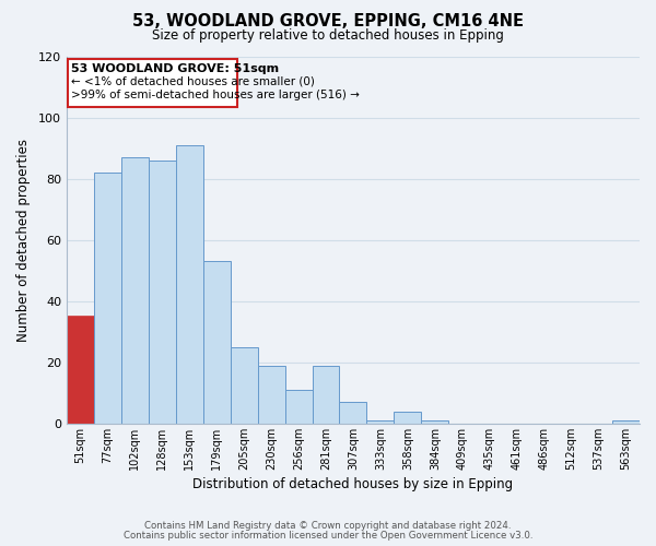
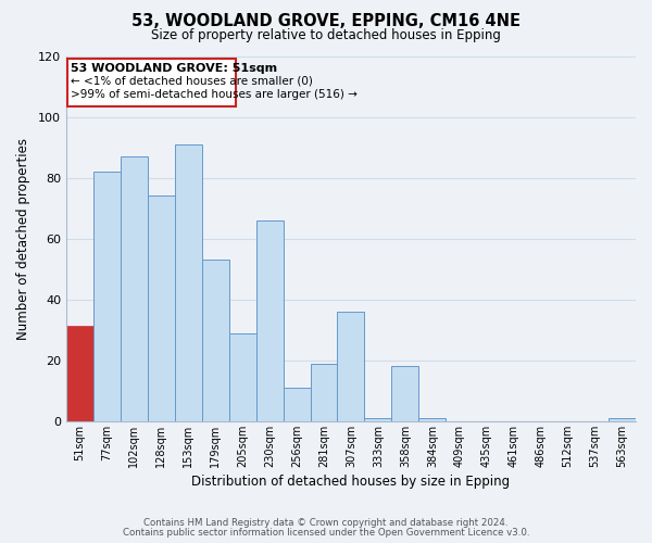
51sqm: 35 -> 31
128sqm: 86 -> 74
205sqm: 25 -> 29
230sqm: 19 -> 66
307sqm: 7 -> 36
358sqm: 4 -> 18
